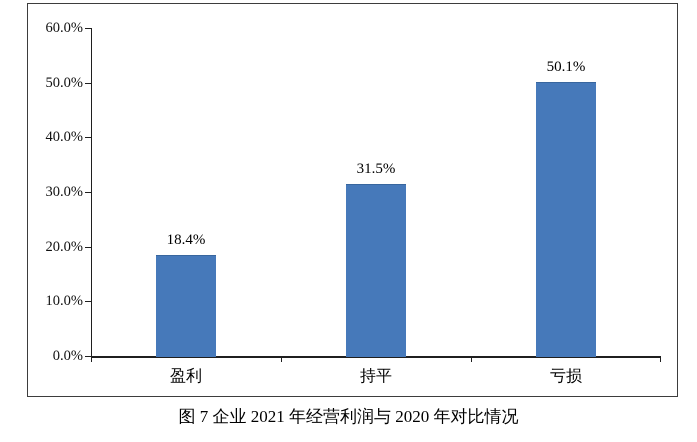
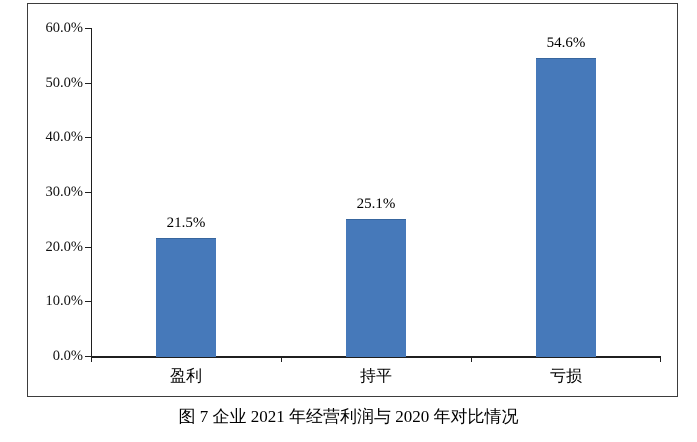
盈利: 18.4% -> 21.5%
持平: 31.5% -> 25.1%
亏损: 50.1% -> 54.6%
